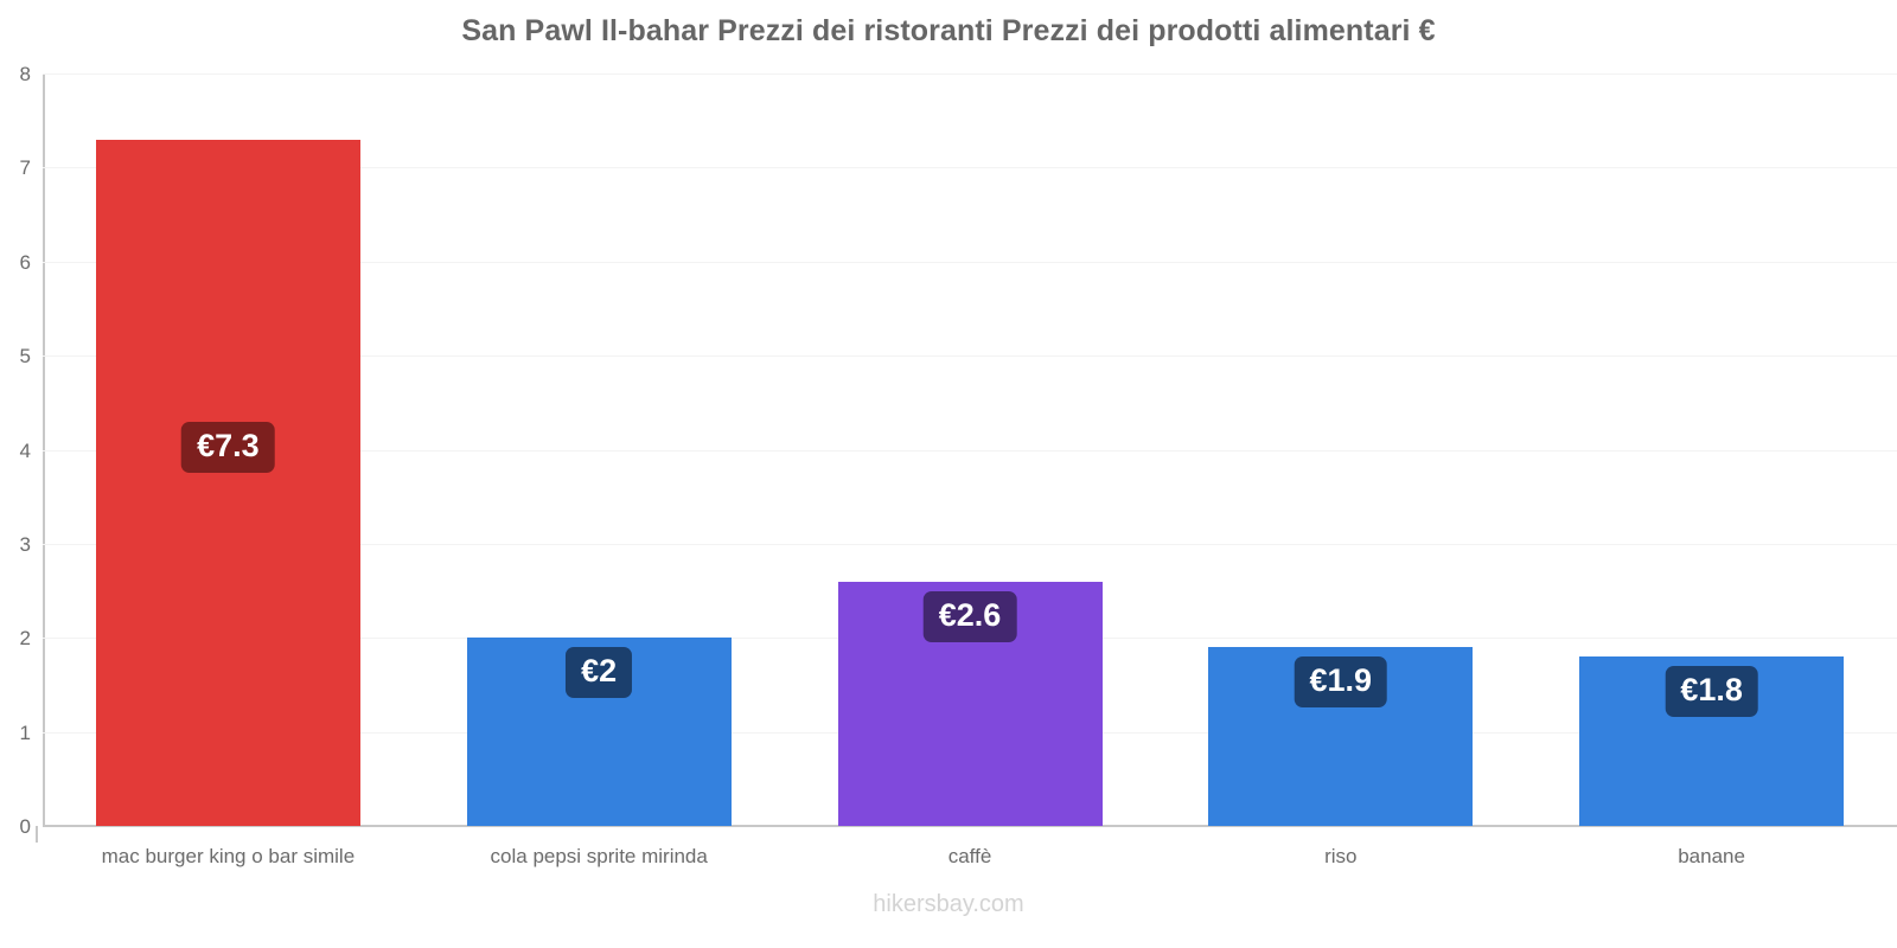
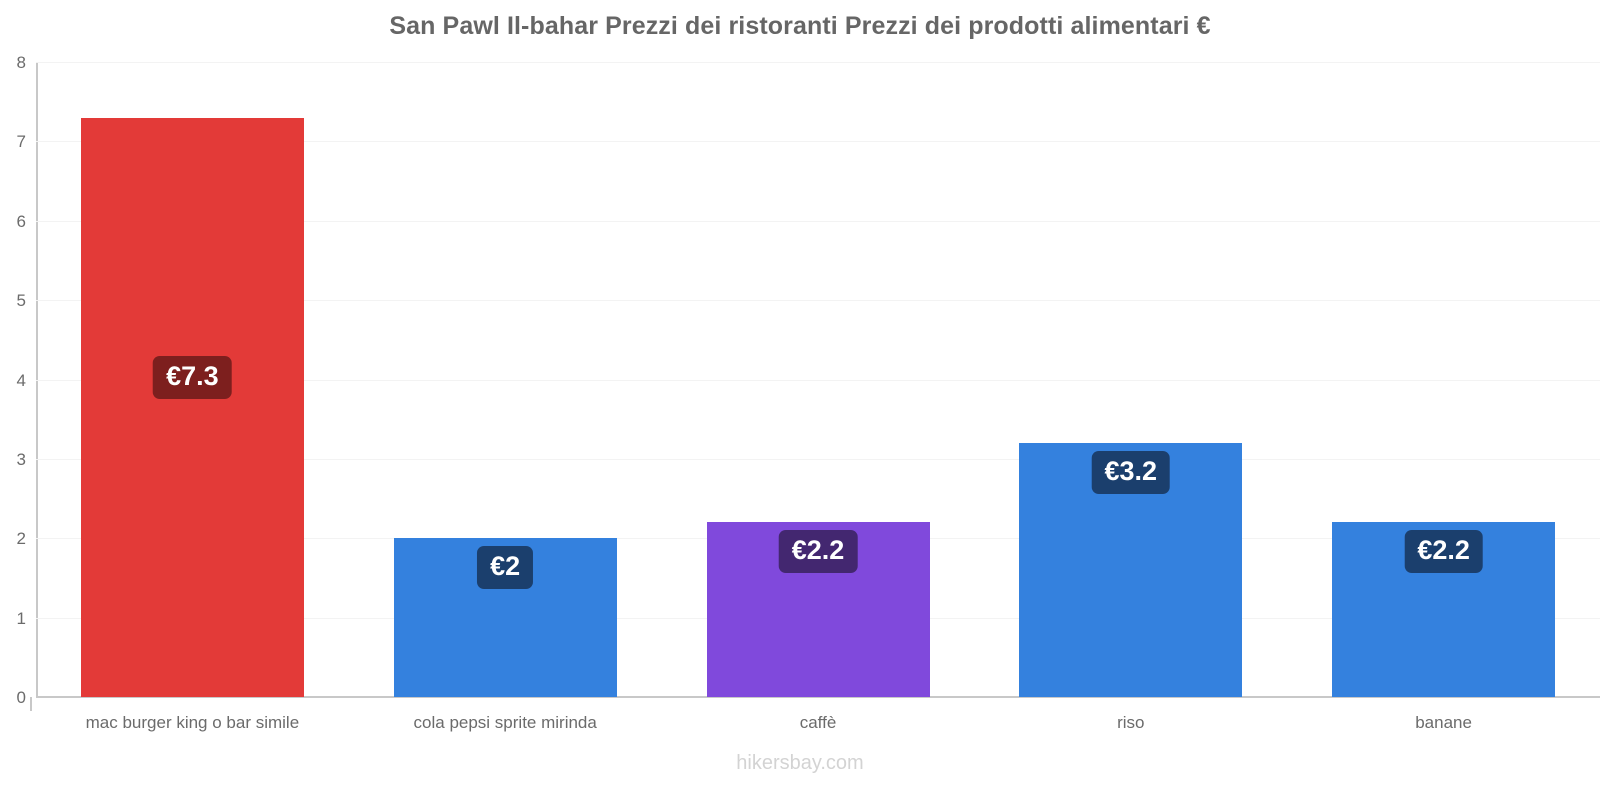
caffè: €2.6 -> €2.2
riso: €1.9 -> €3.2
banane: €1.8 -> €2.2
